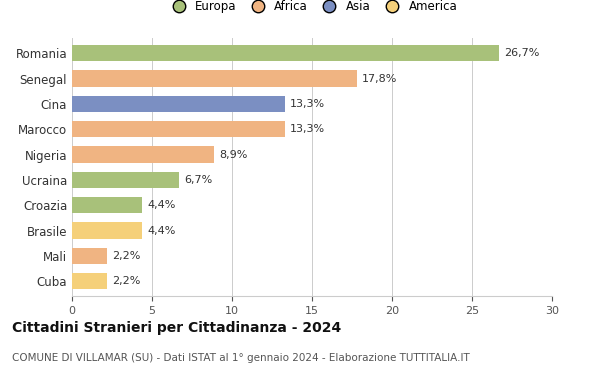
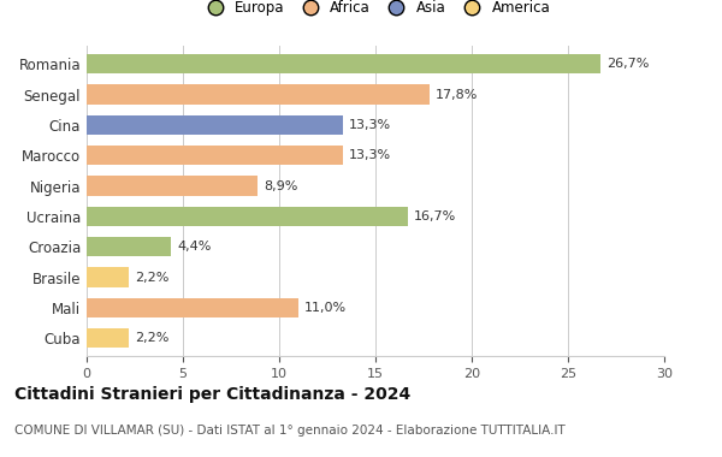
Ucraina: 6,7% -> 16,7%
Brasile: 4,4% -> 2,2%
Mali: 2,2% -> 11,0%
